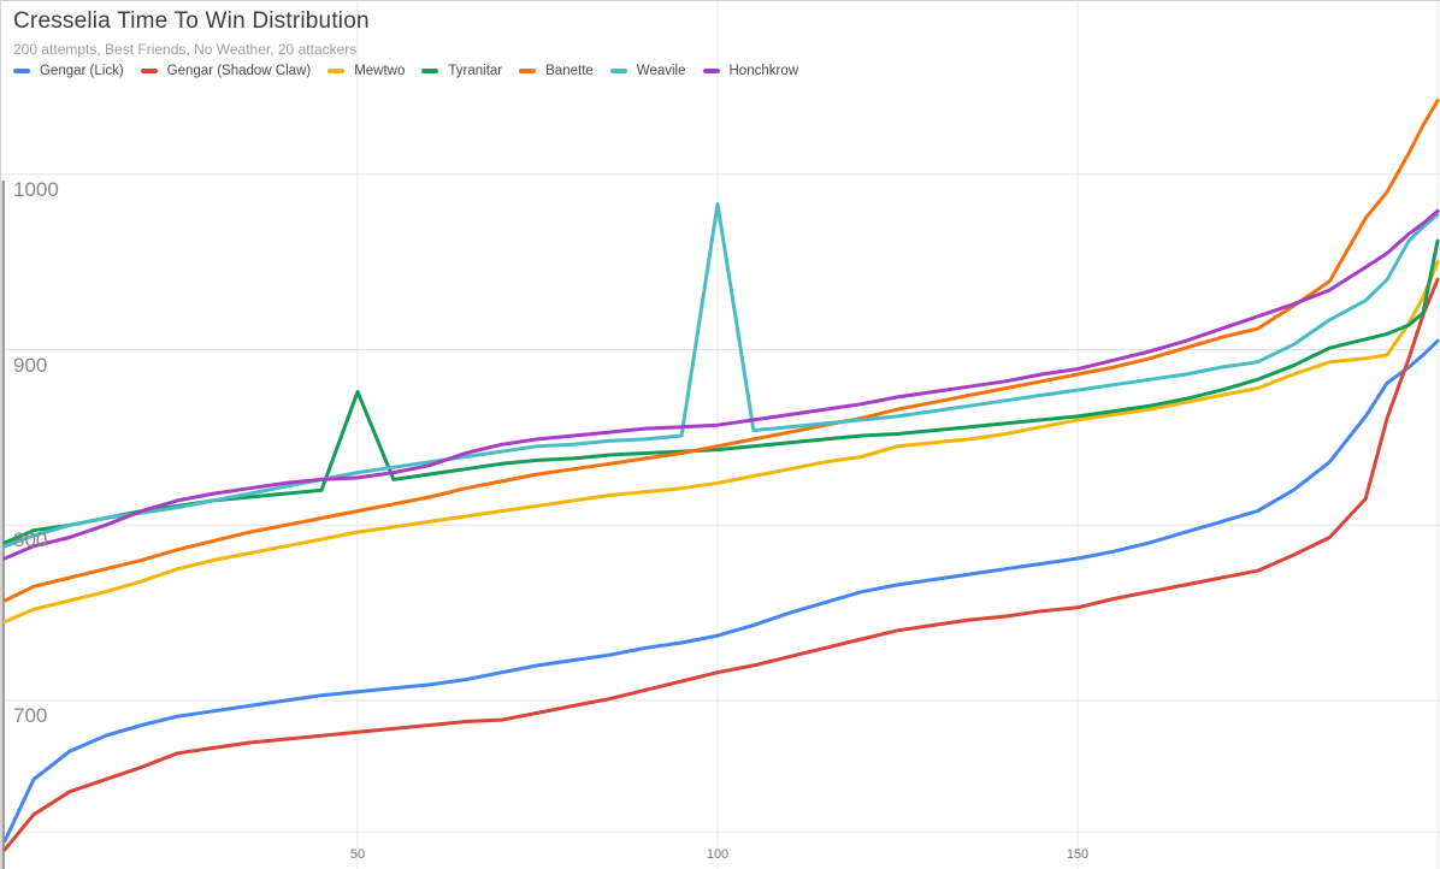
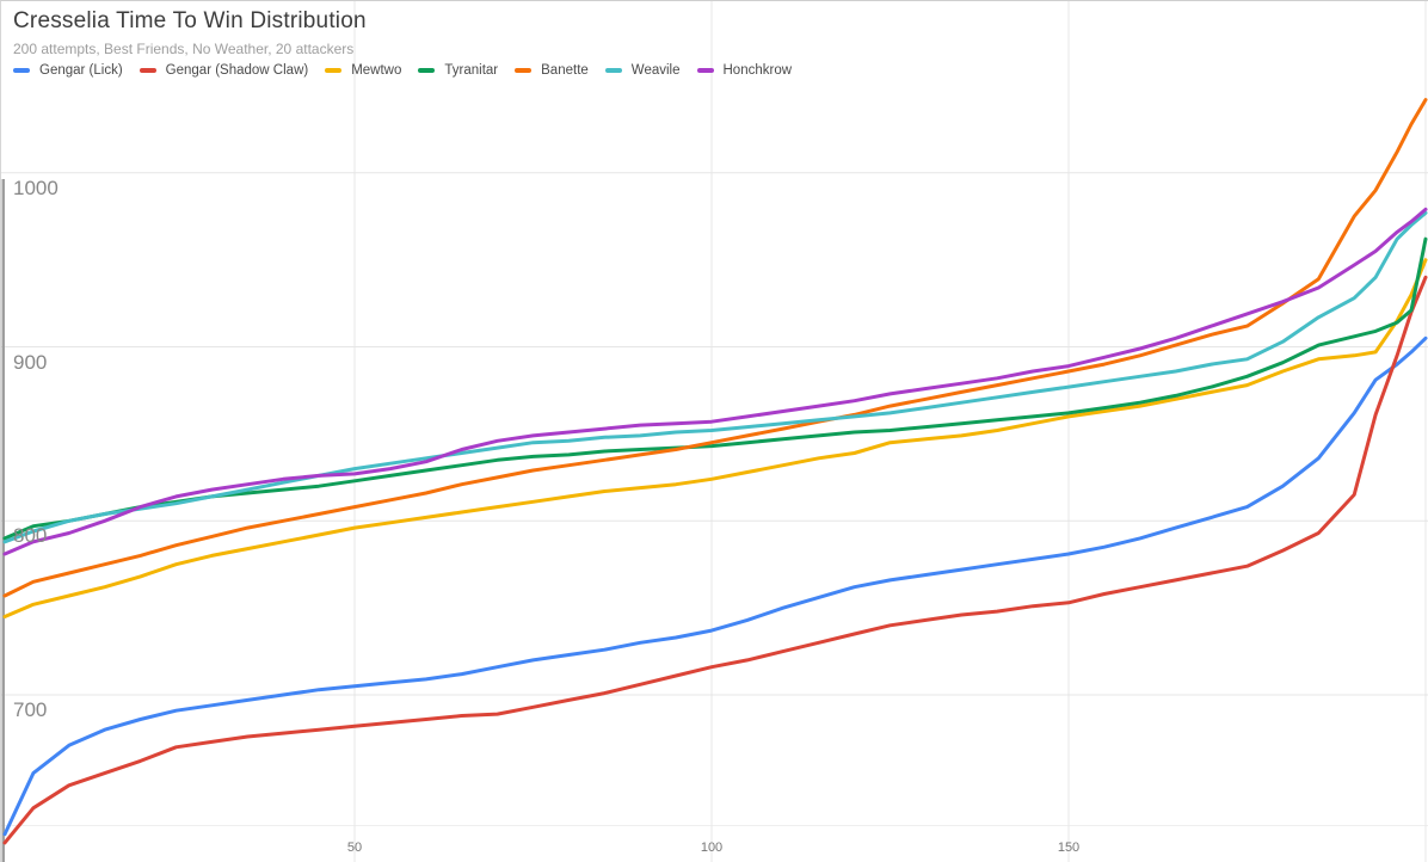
Tyranitar/50: 876 -> 823
Weavile/100: 983 -> 852
